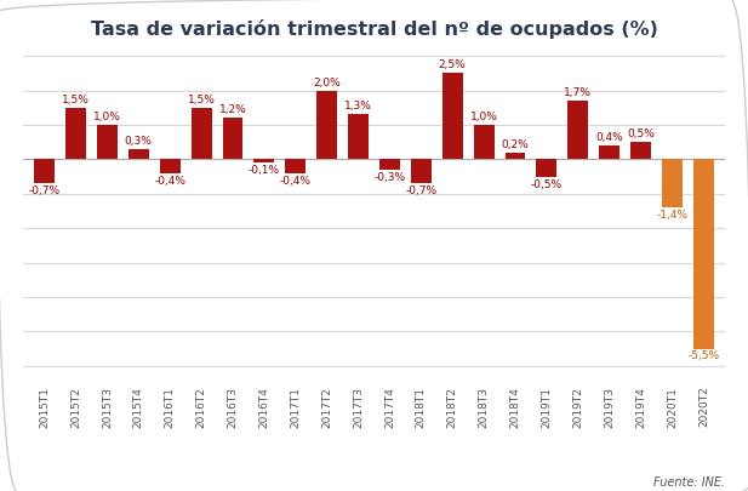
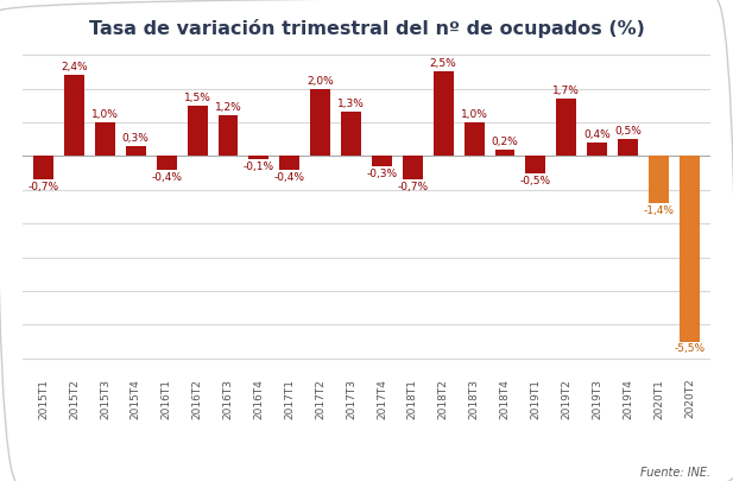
2015T2: 1,5% -> 2,4%
